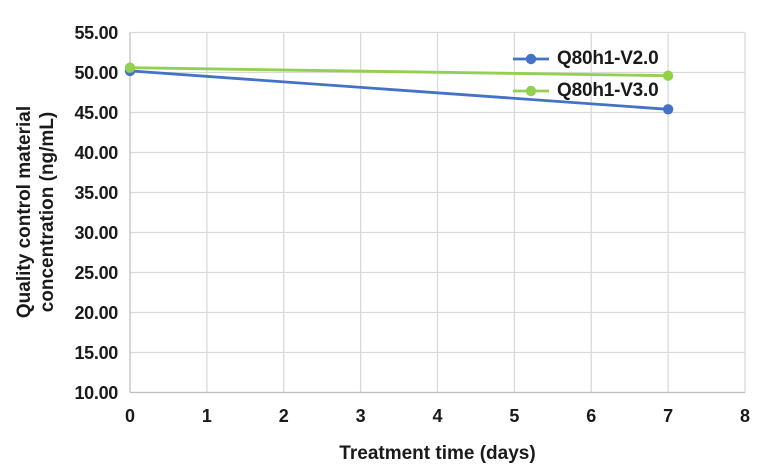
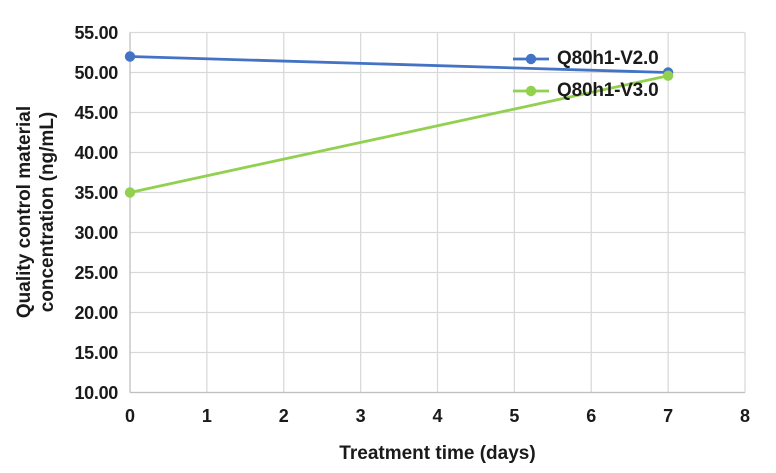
Q80h1-V2.0/0: 50 -> 52
Q80h1-V3.0/0: 51 -> 35
Q80h1-V2.0/7: 45 -> 50
